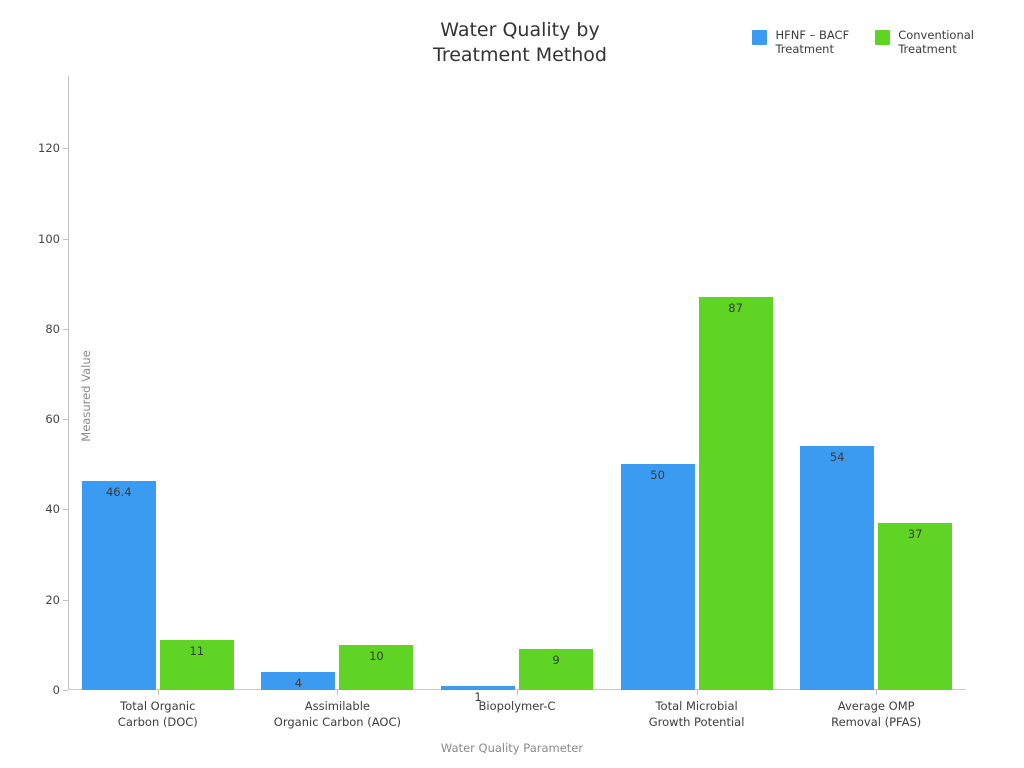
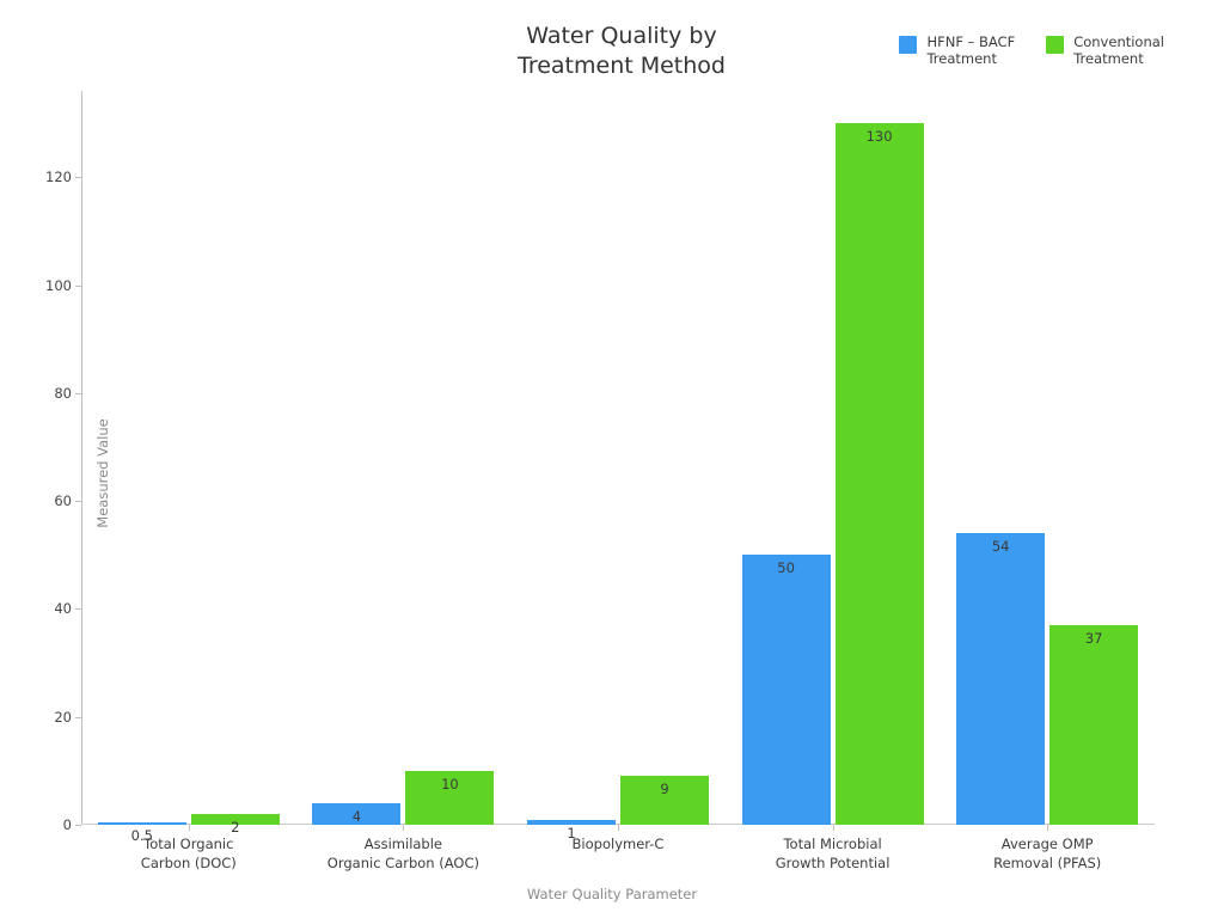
HFNF – BACF Treatment/Total Organic Carbon (DOC): 46.4 -> 0.5
Conventional Treatment/Total Organic Carbon (DOC): 11 -> 2
Conventional Treatment/Total Microbial Growth Potential: 87 -> 130
